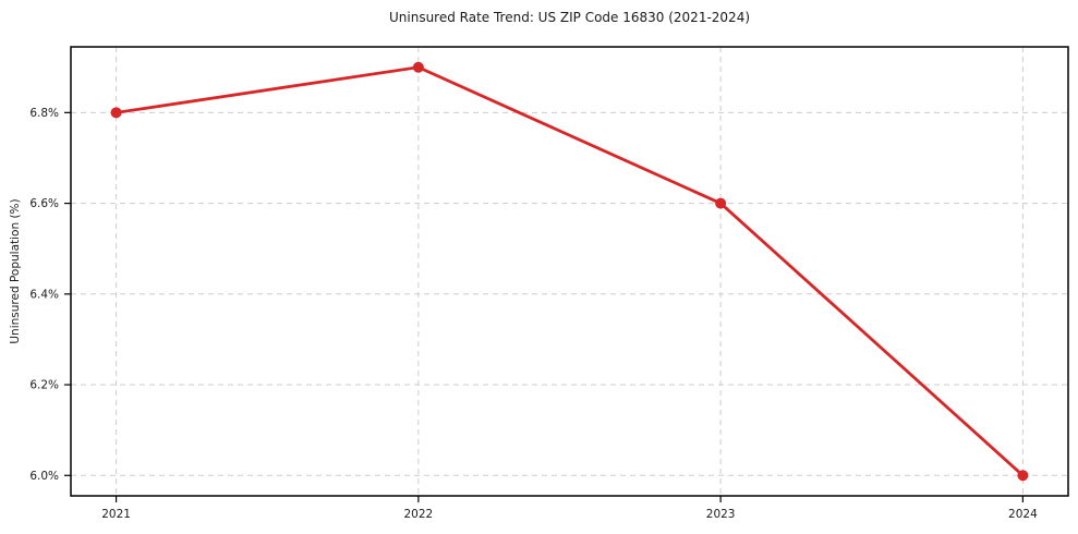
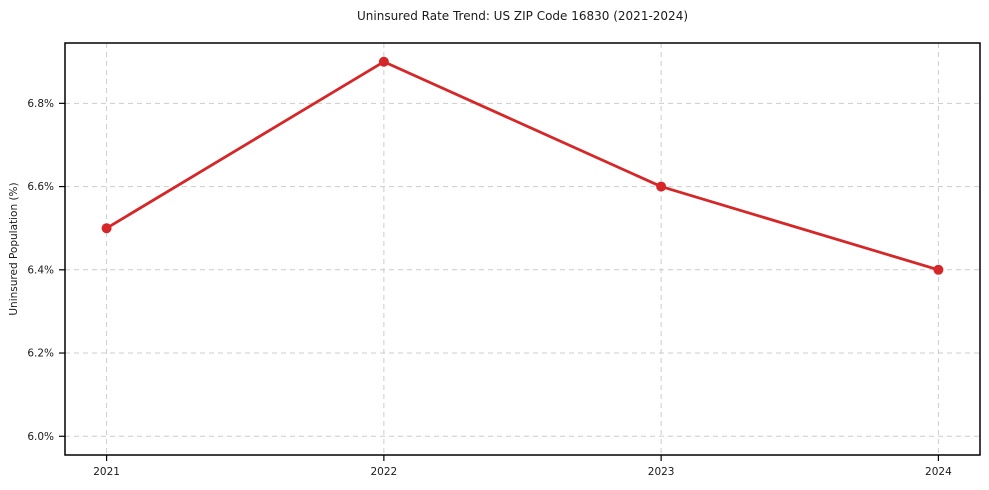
2021: 6.8% -> 6.5%
2024: 6.0% -> 6.4%
